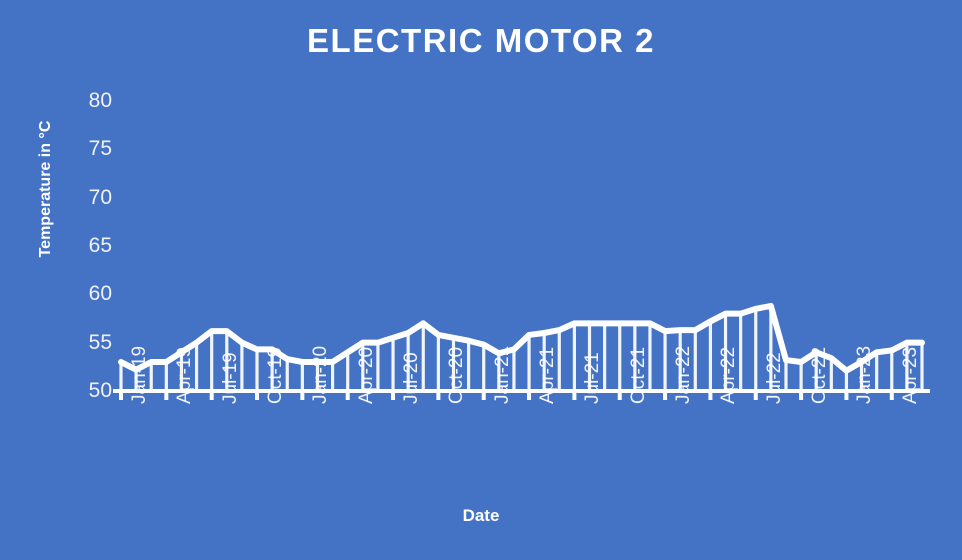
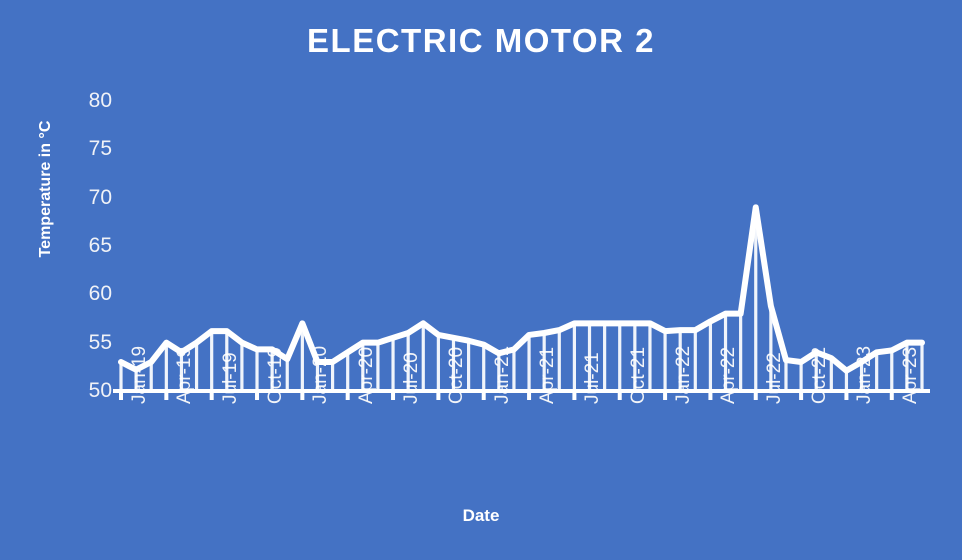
Apr-19: 53 -> 55
Jan-20: 53 -> 57
Jul-22: 58 -> 69
